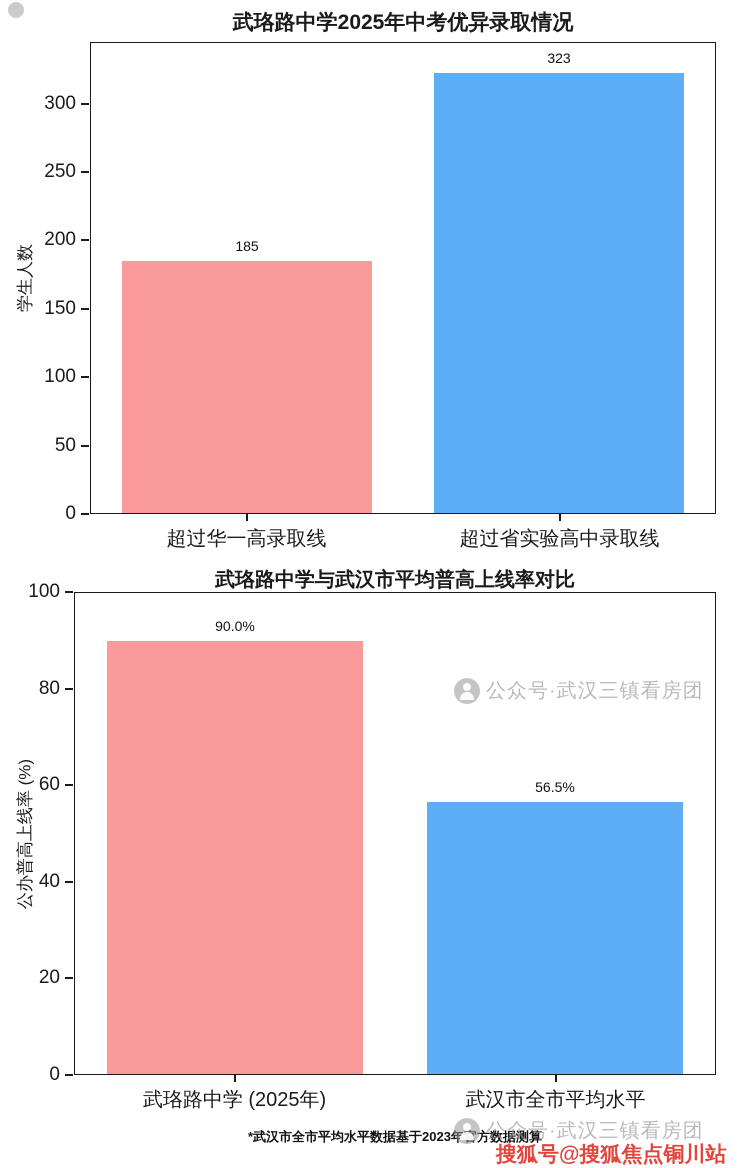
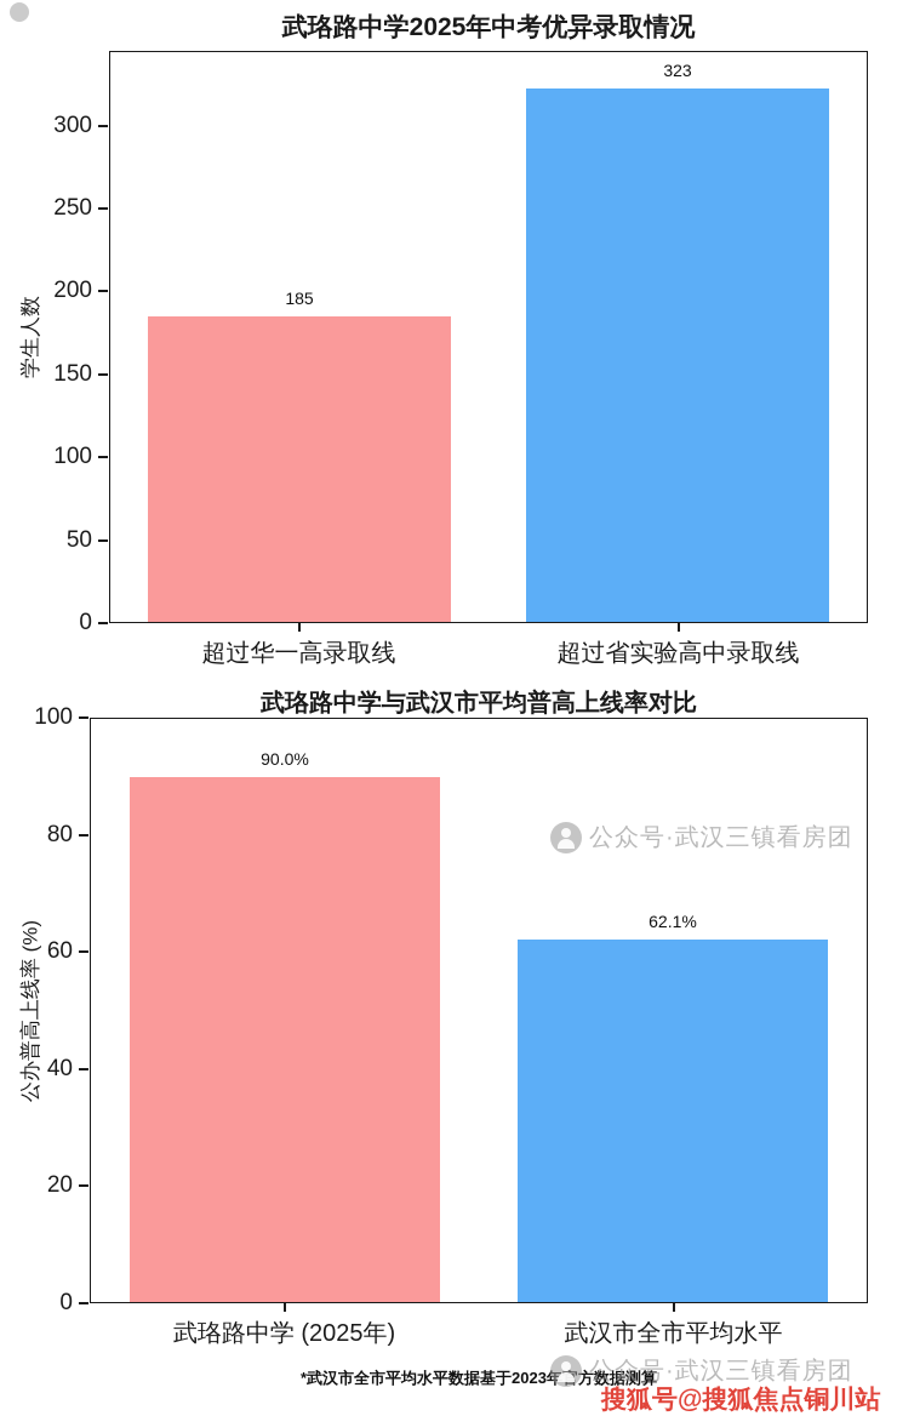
武珞路中学与武汉市平均普高上线率对比/武汉市全市平均水平: 56.5% -> 62.1%
